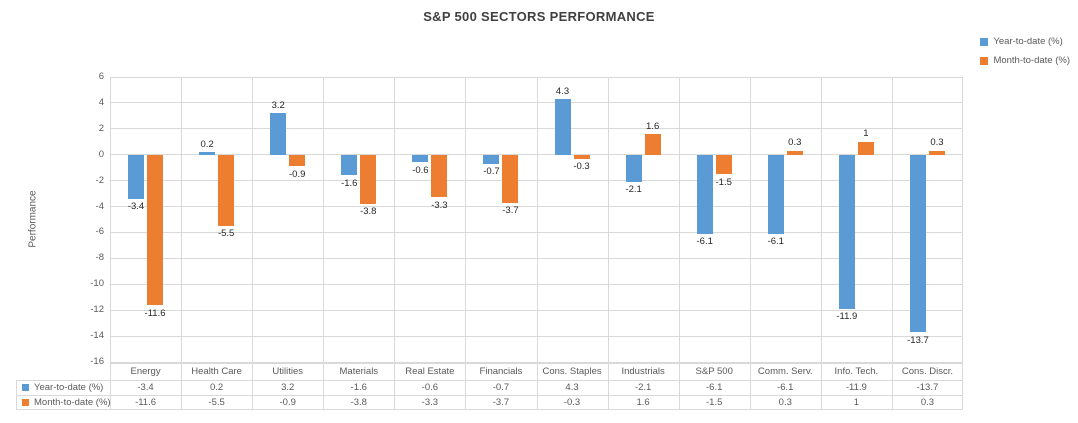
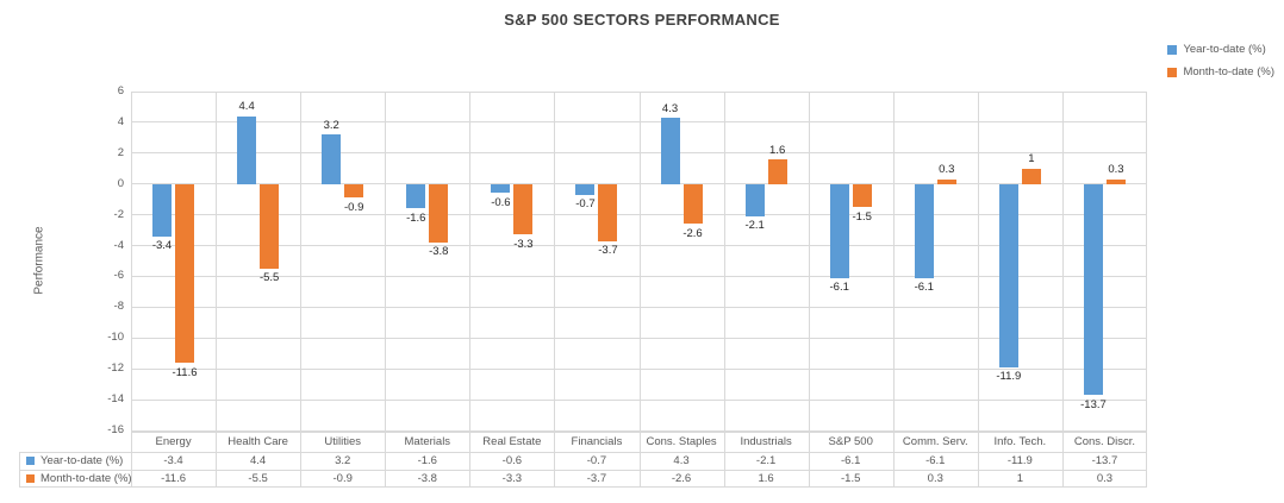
Year-to-date (%)/Health Care: 0.2 -> 4.4
Month-to-date (%)/Cons. Staples: -0.3 -> -2.6
